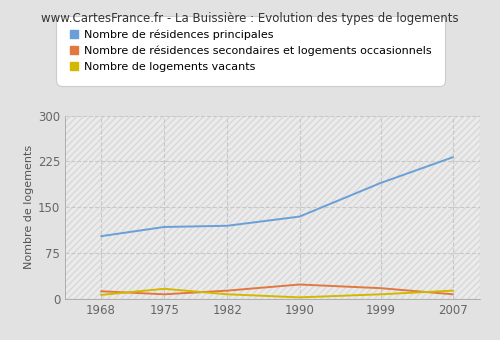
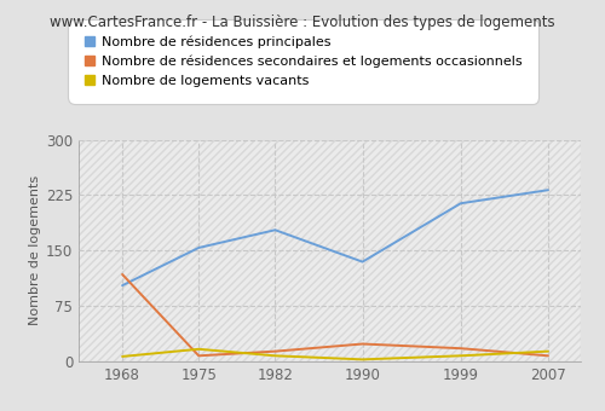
Nombre de résidences secondaires et logements occasionnels/1968: 13 -> 118
Nombre de résidences principales/1975: 118 -> 154
Nombre de résidences principales/1982: 120 -> 178
Nombre de résidences principales/1999: 190 -> 214
